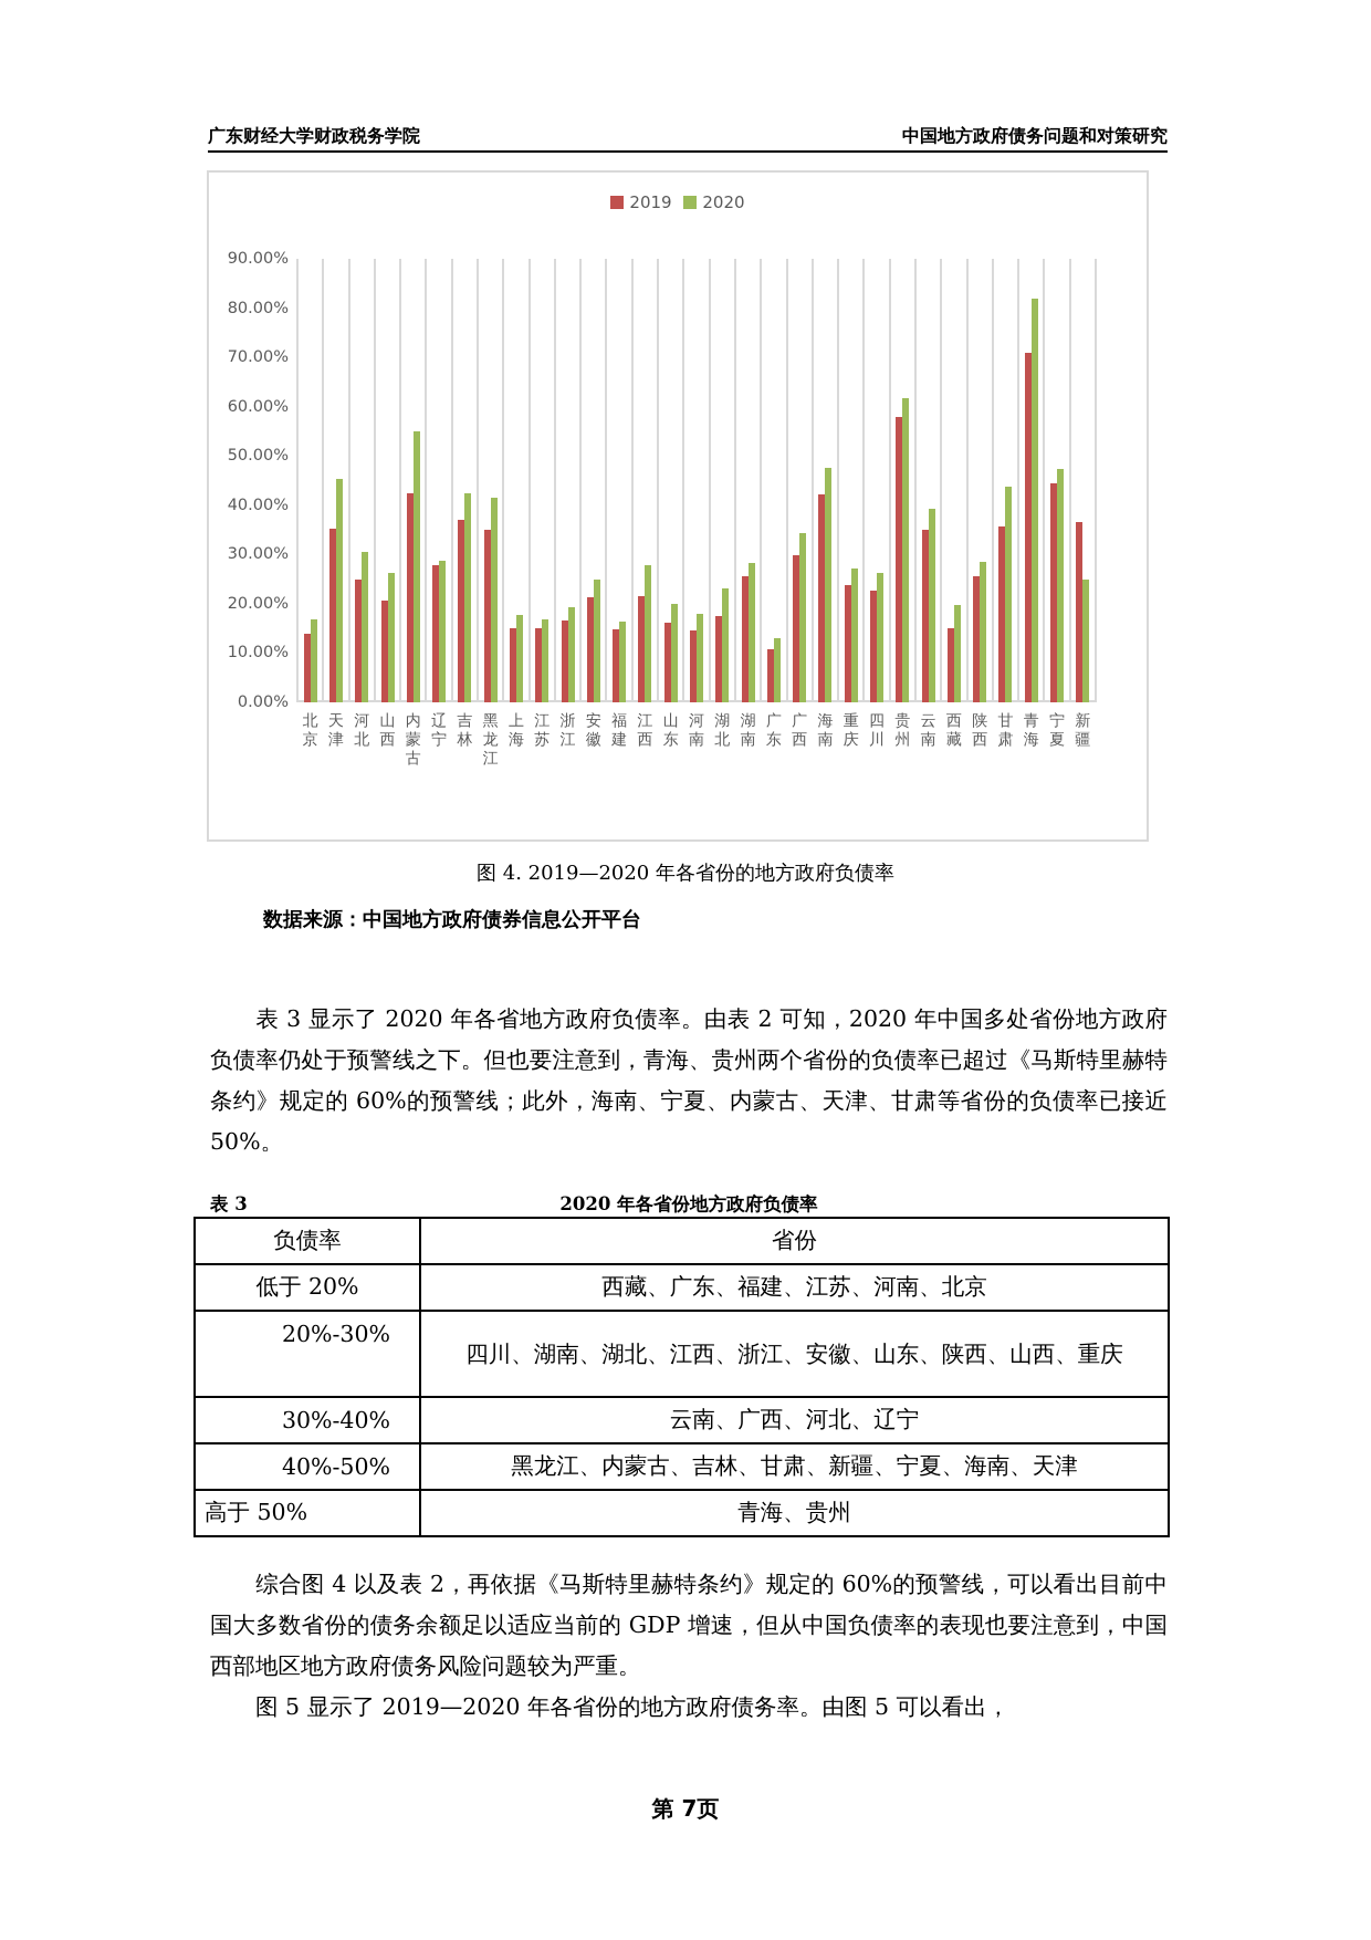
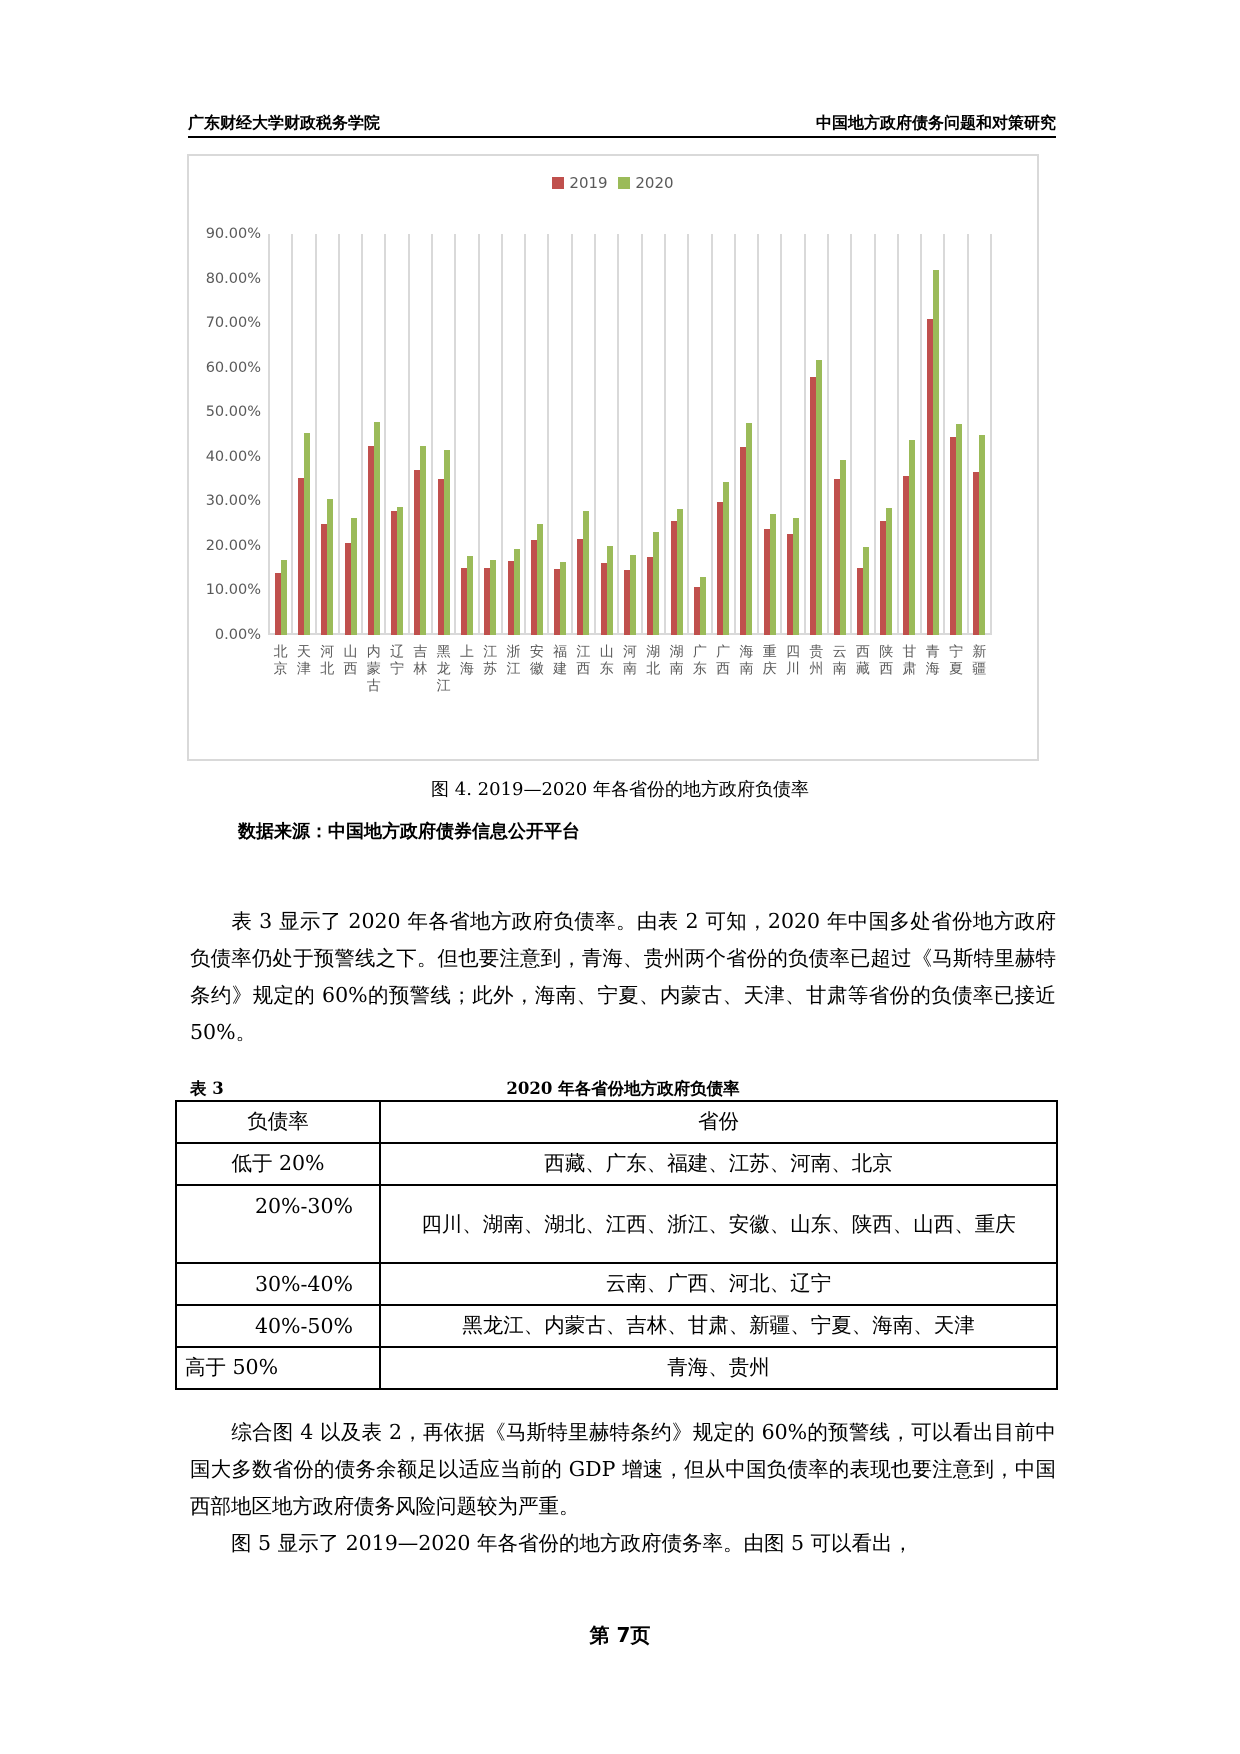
2020/内蒙古: 55% -> 48%
2020/新疆: 25% -> 45%
